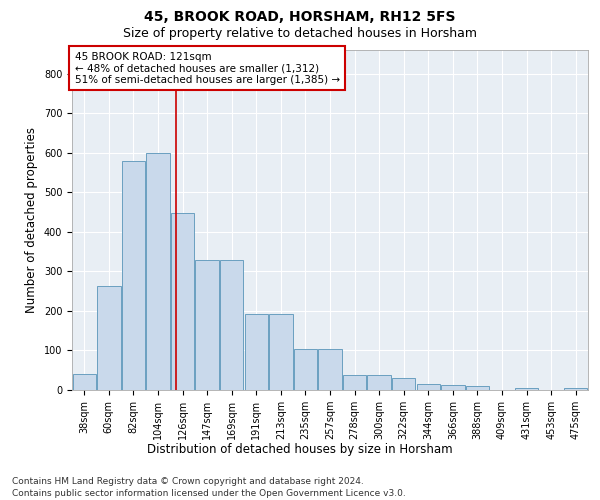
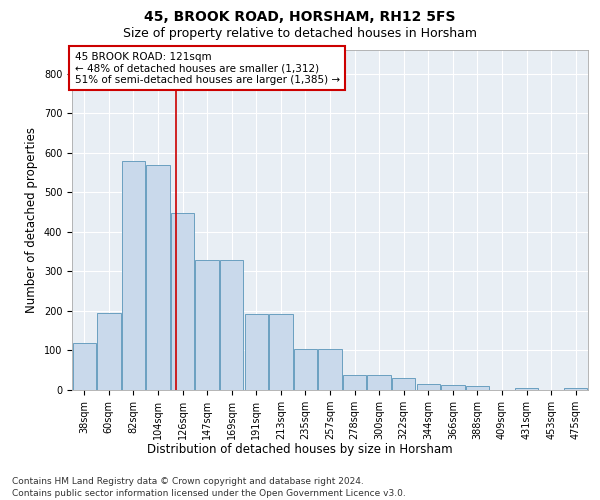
38sqm: 40 -> 120
60sqm: 262 -> 195
104sqm: 600 -> 570
